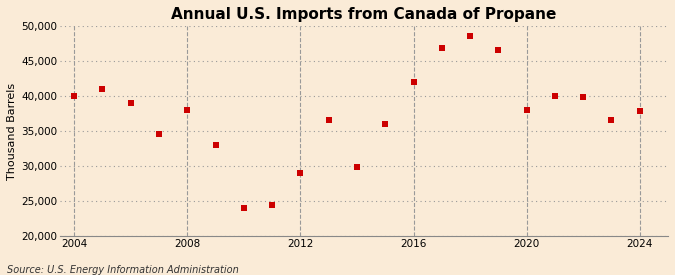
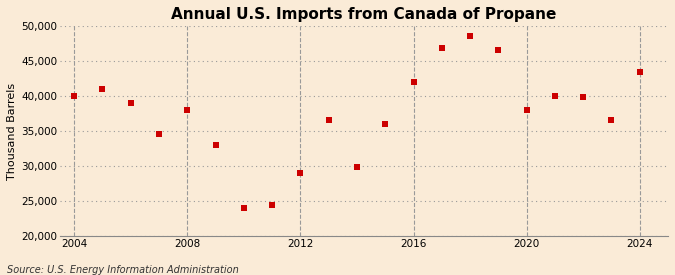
2024: 37,800 -> 43,400
